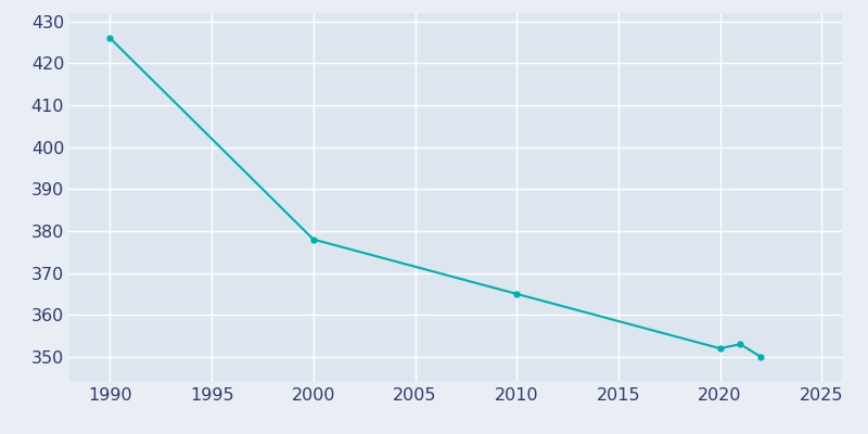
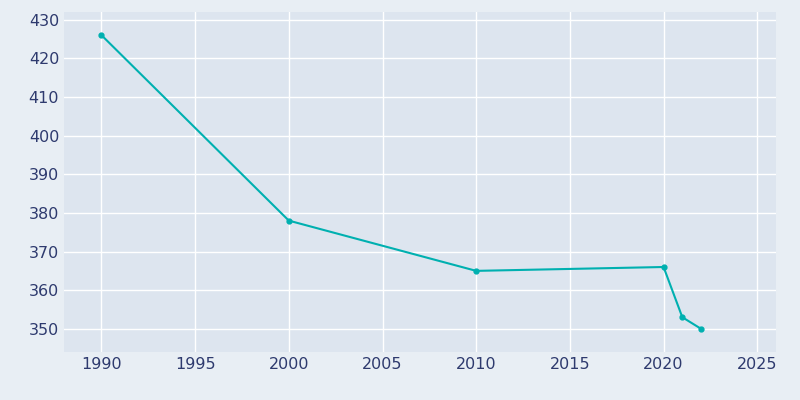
2020: 352 -> 366
